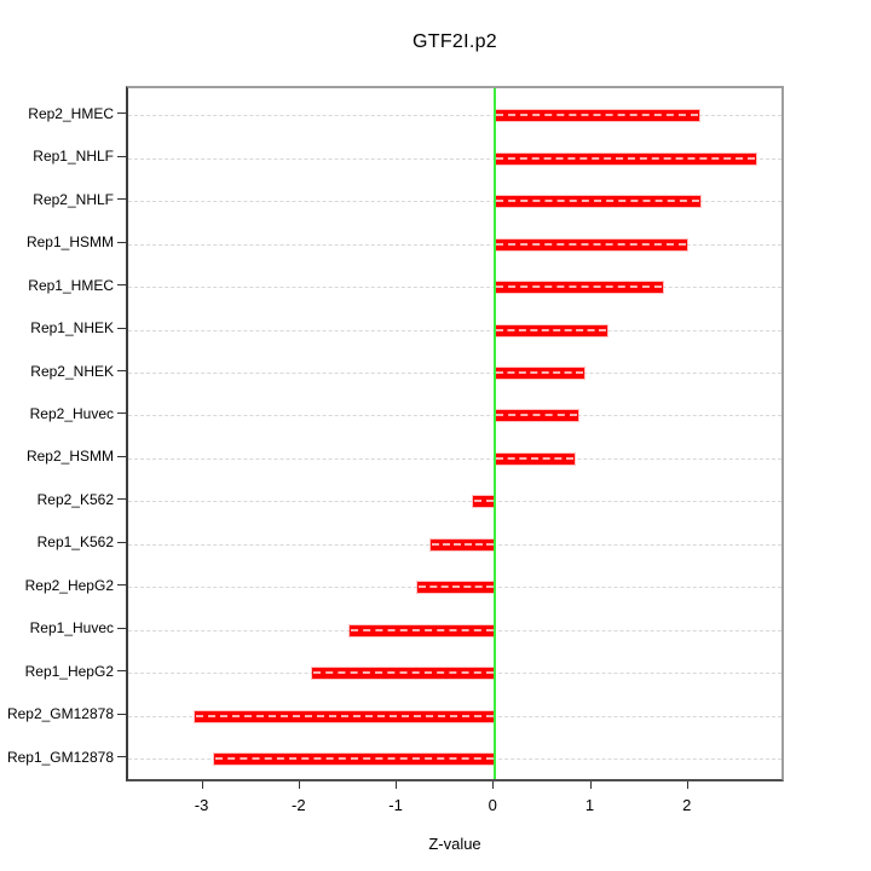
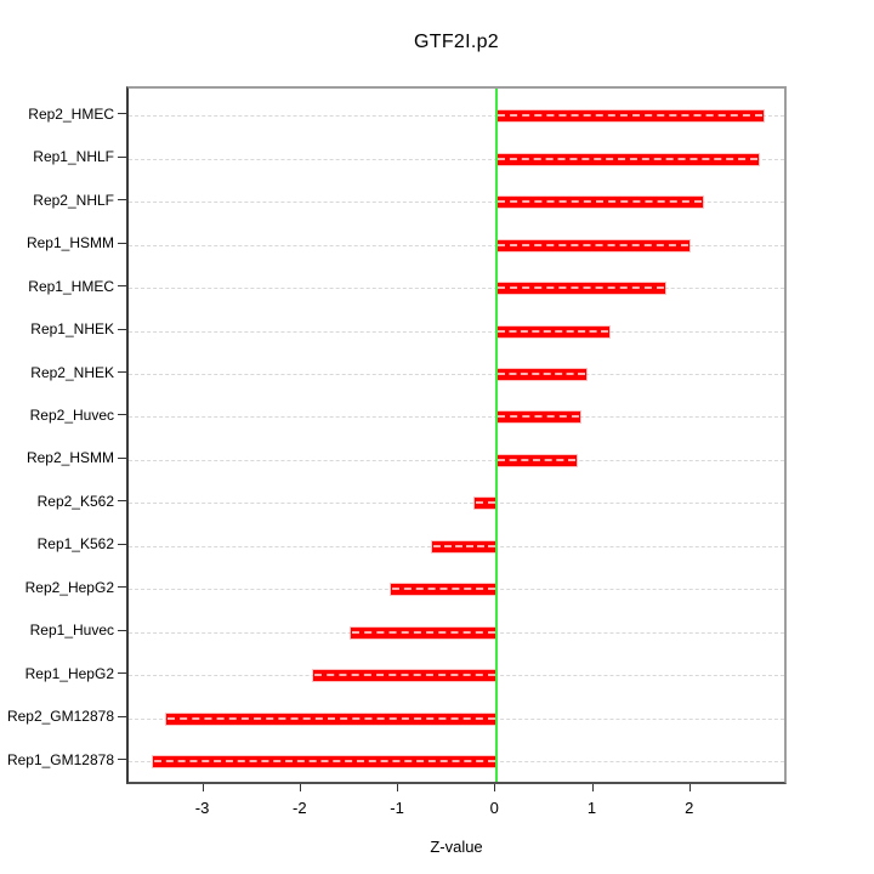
Rep2_HMEC: 2.1 -> 2.7
Rep2_HepG2: -0.8 -> -1.1
Rep2_GM12878: -3.1 -> -3.4
Rep1_GM12878: -2.9 -> -3.5
